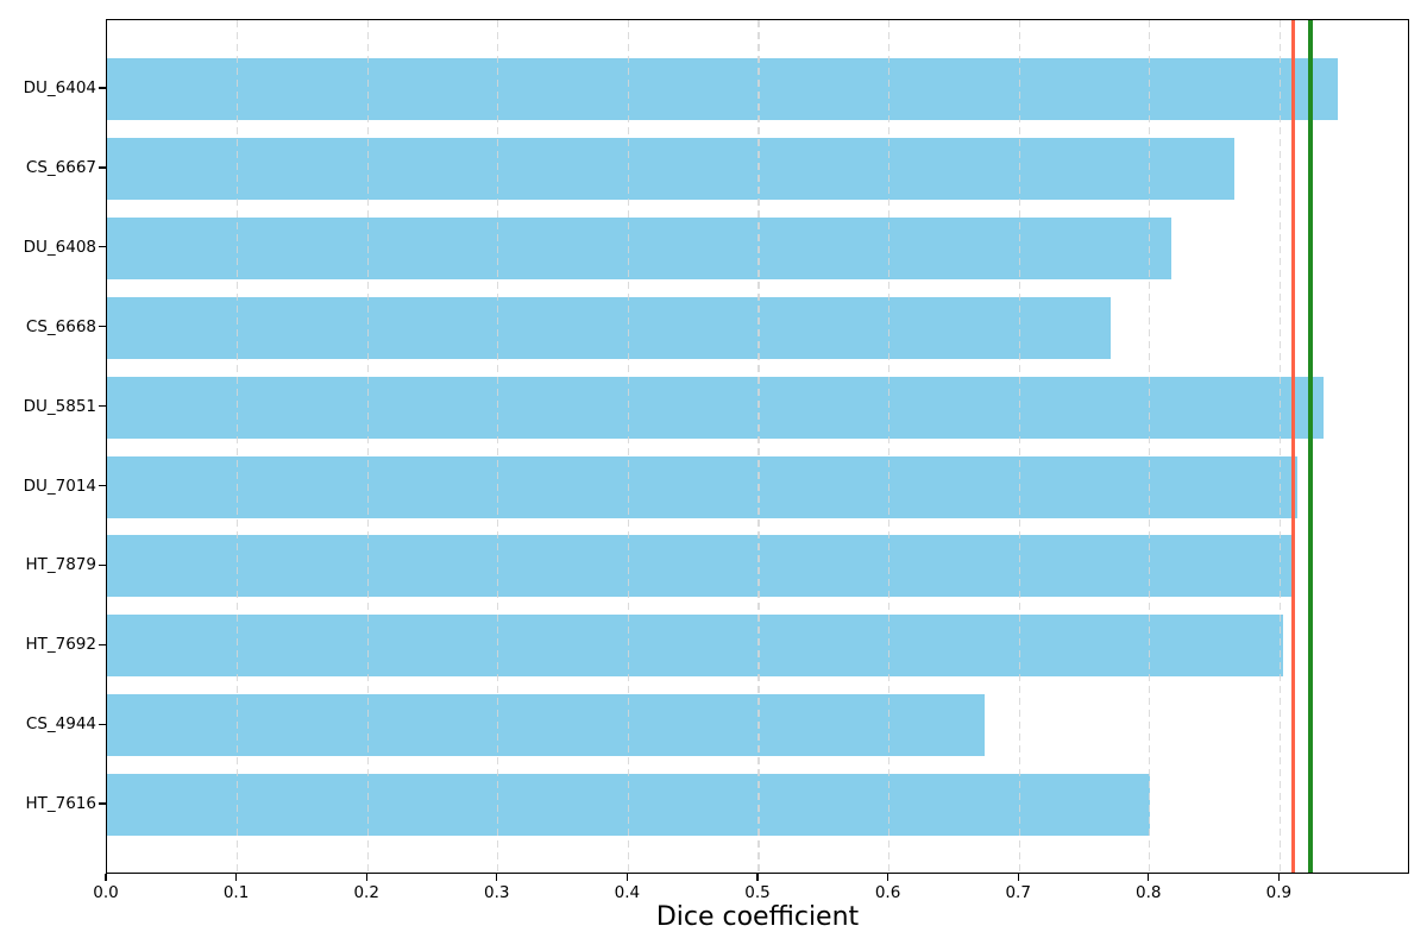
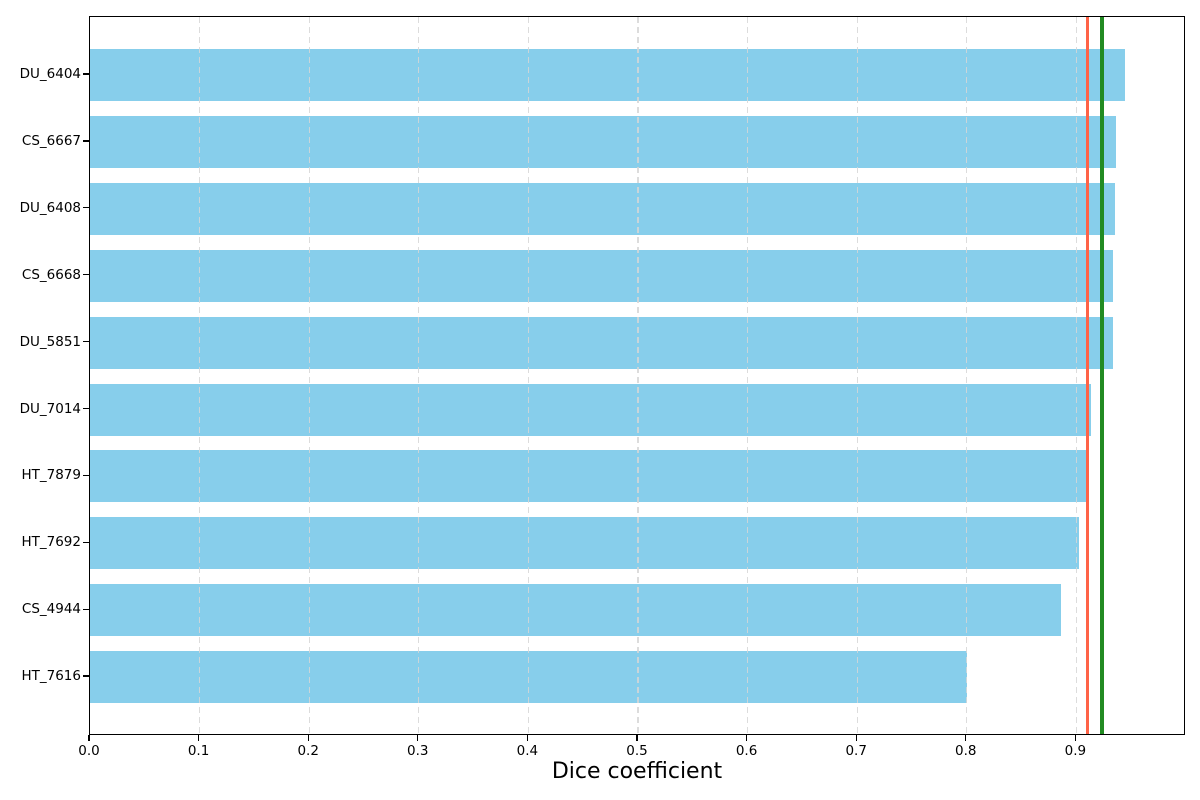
CS_6667: 0.865 -> 0.936
DU_6408: 0.817 -> 0.935
CS_6668: 0.770 -> 0.933
CS_4944: 0.673 -> 0.886
